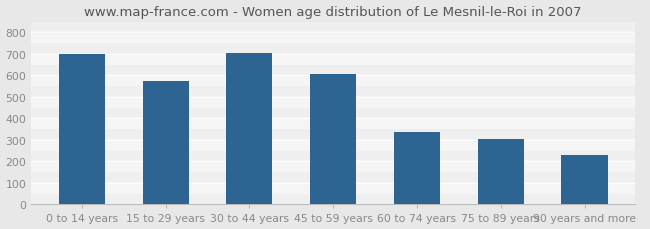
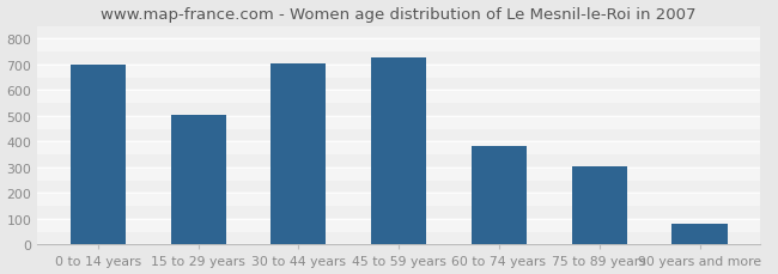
15 to 29 years: 575 -> 505
45 to 59 years: 605 -> 725
60 to 74 years: 335 -> 383
90 years and more: 230 -> 80
